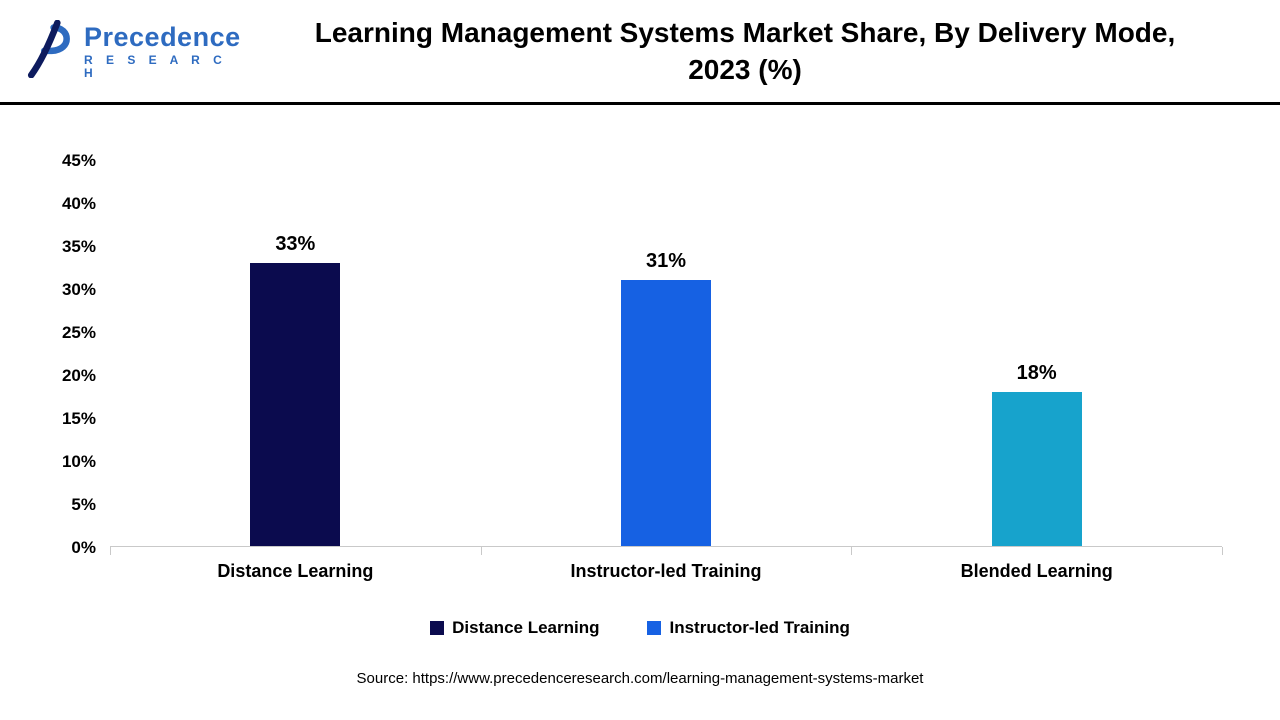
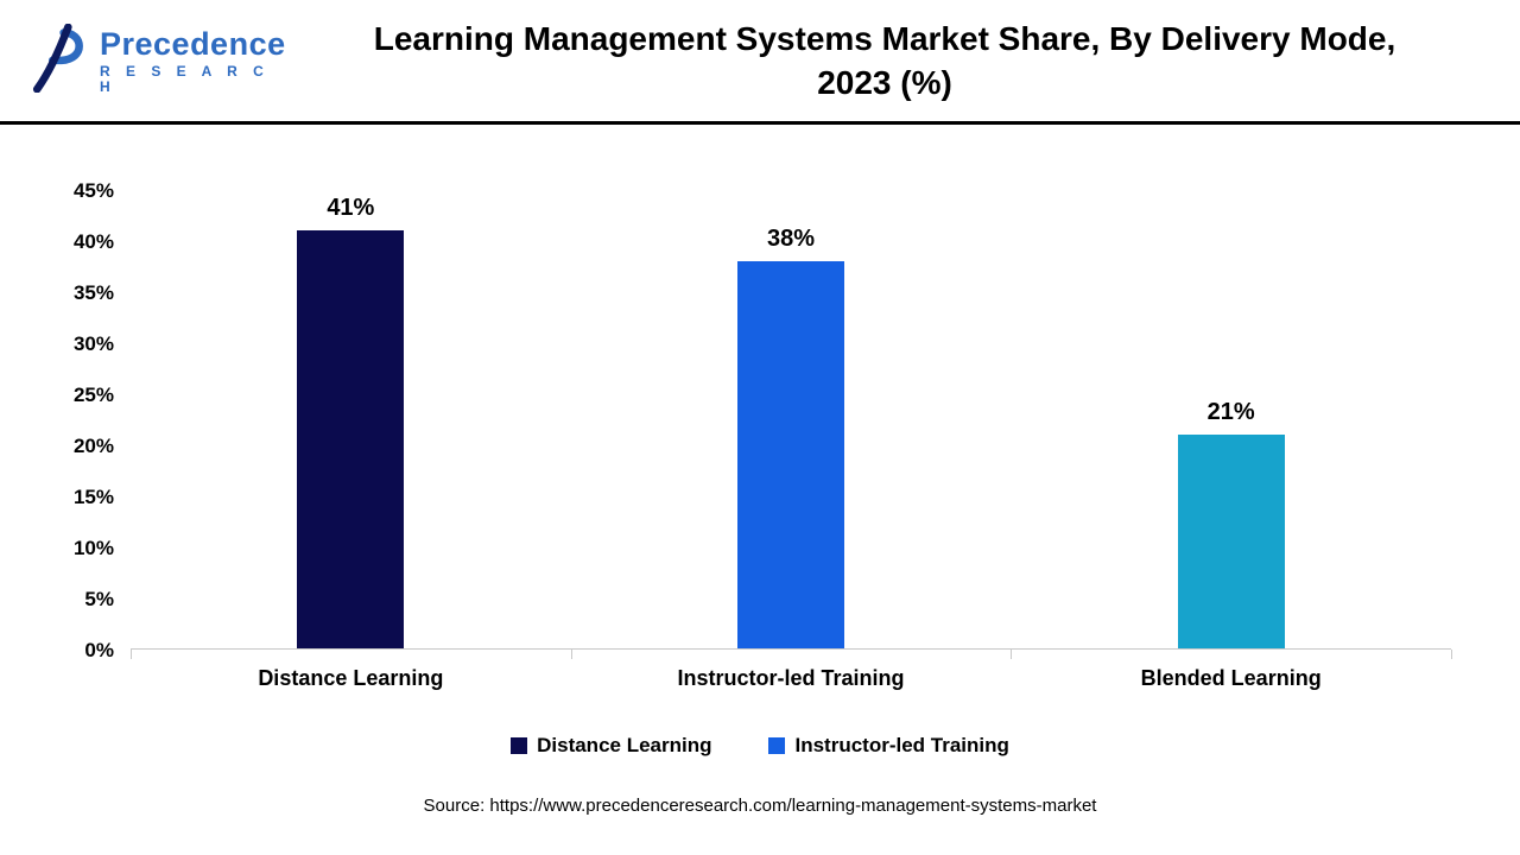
Distance Learning: 33% -> 41%
Instructor-led Training: 31% -> 38%
Blended Learning: 18% -> 21%
